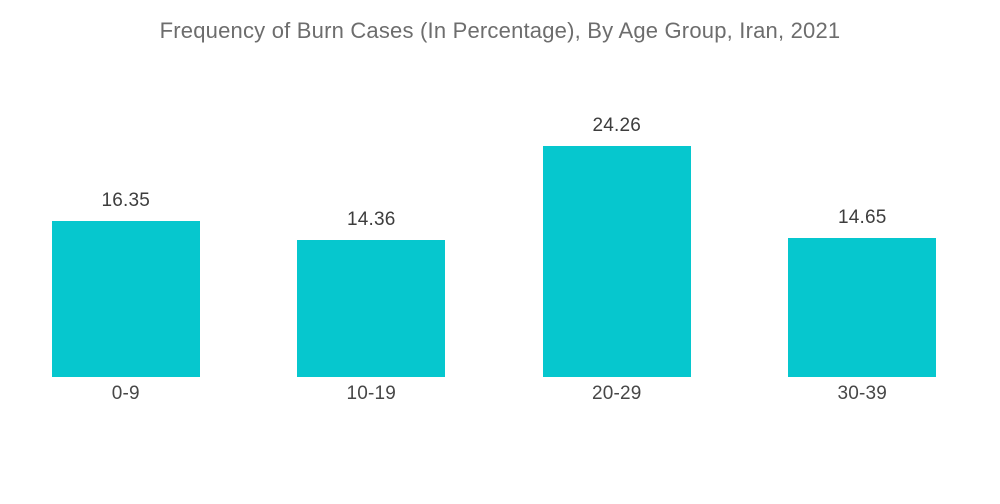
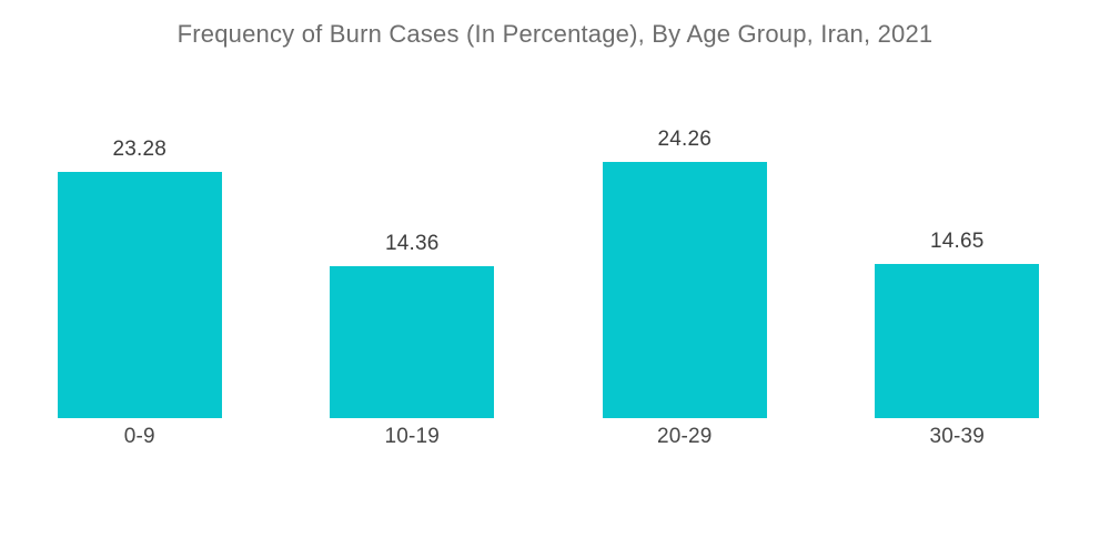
0-9: 16.35 -> 23.28
